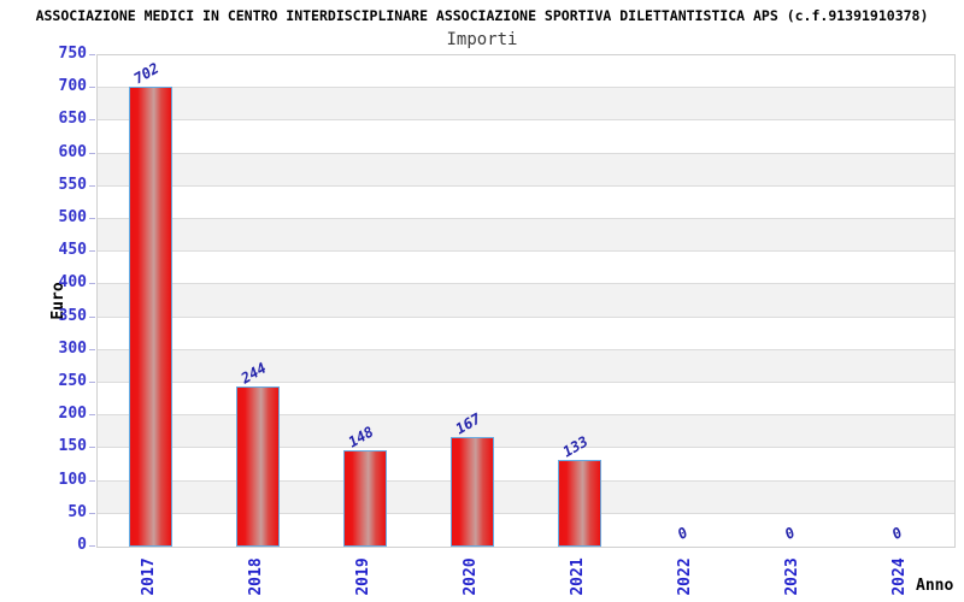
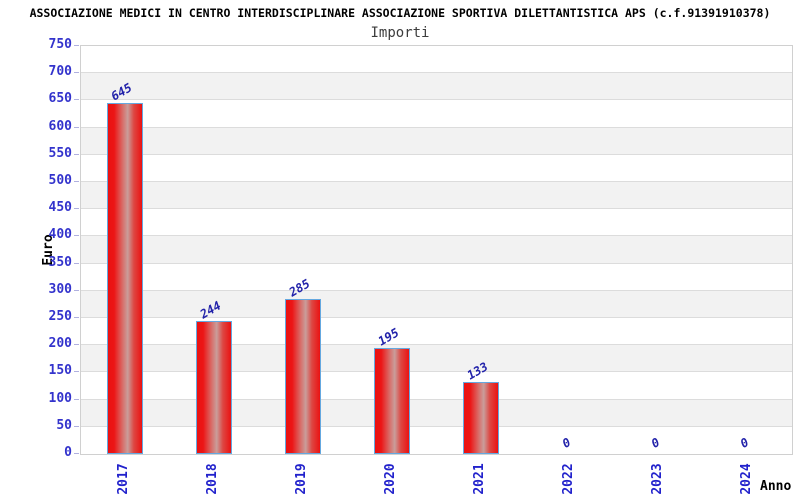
2017: 702 -> 645
2019: 148 -> 285
2020: 167 -> 195
